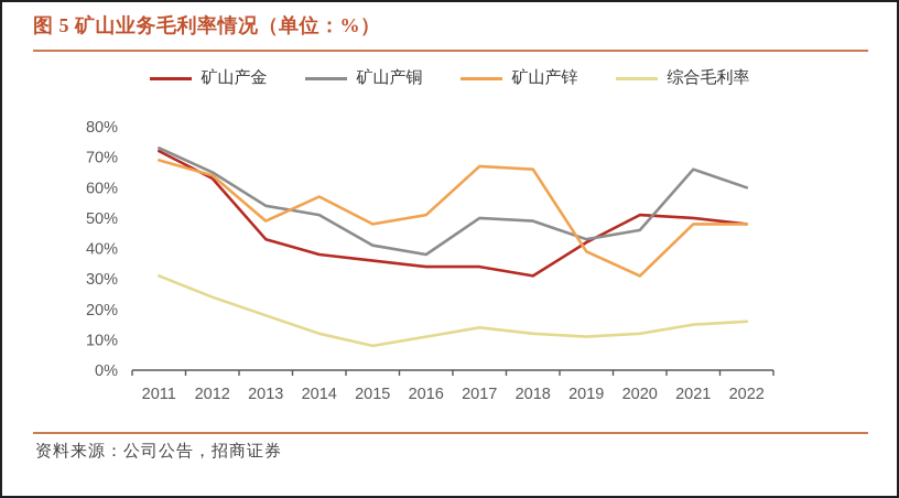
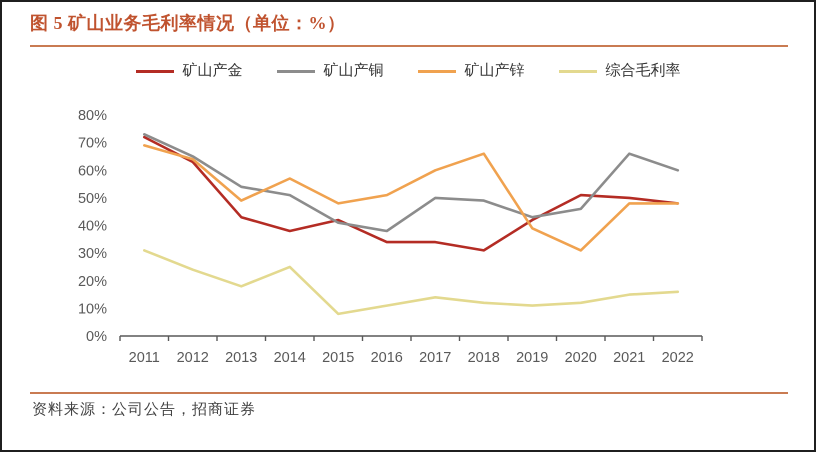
综合毛利率/2014: 12% -> 25%
矿山产金/2015: 36% -> 42%
矿山产锌/2017: 67% -> 60%
